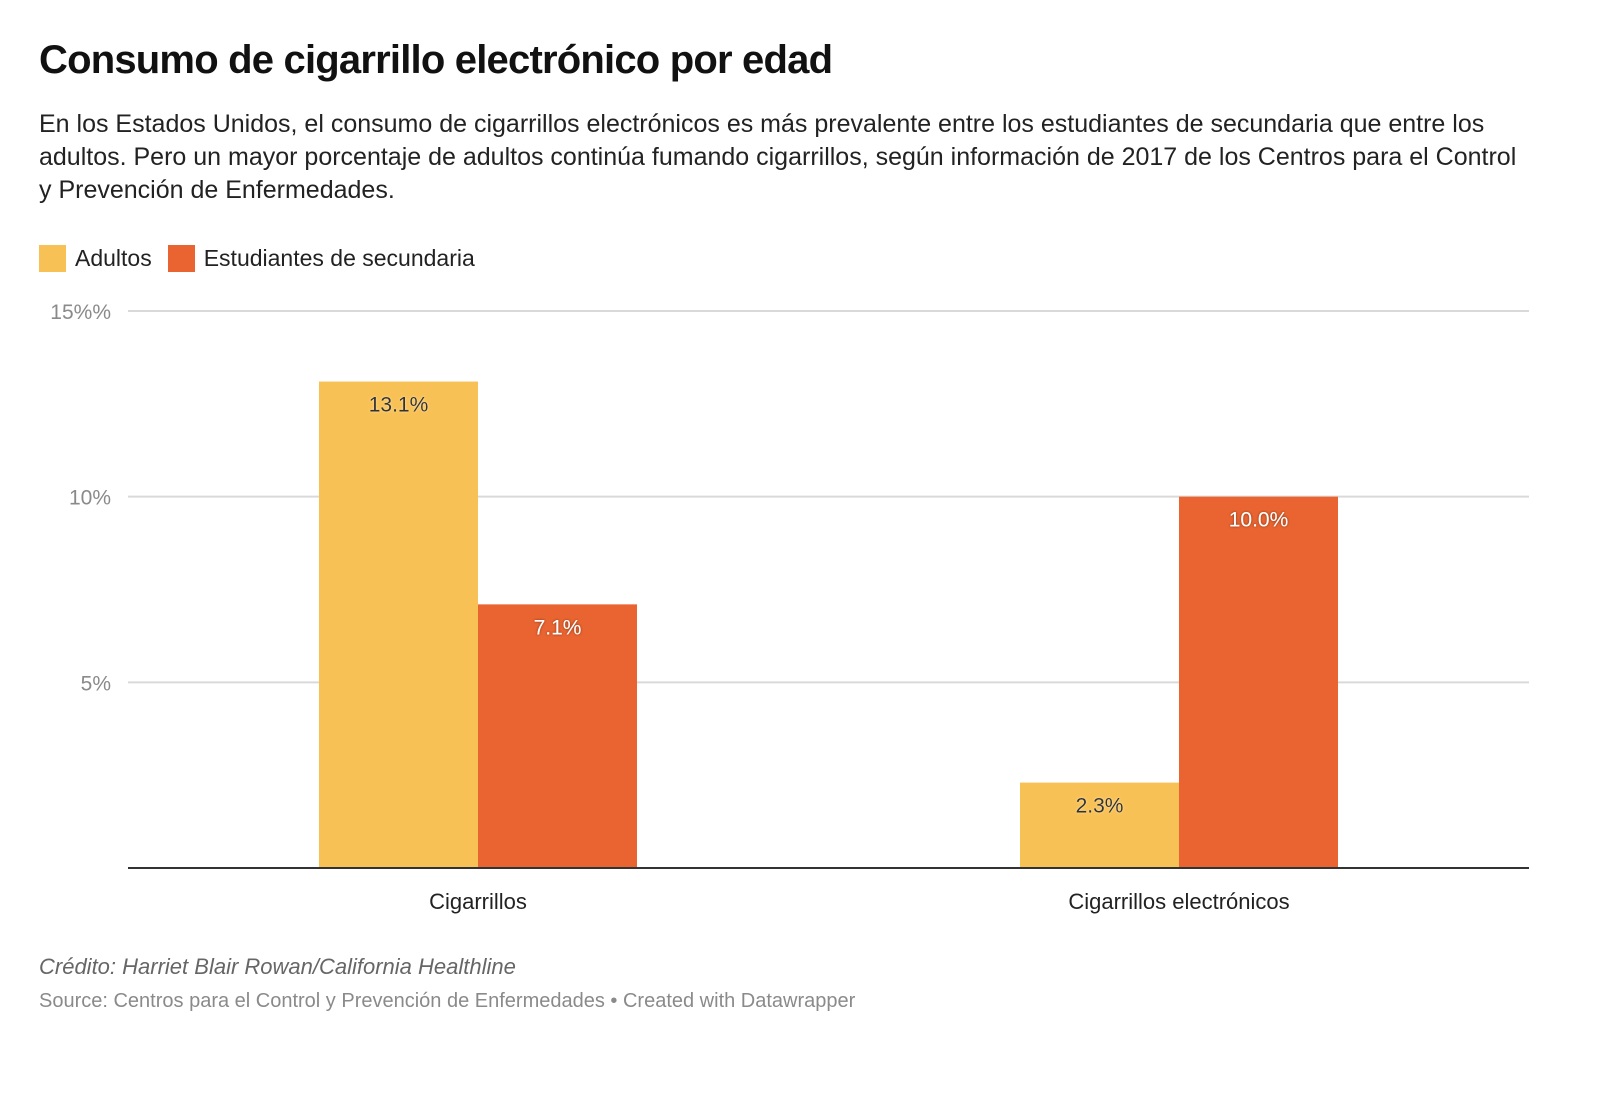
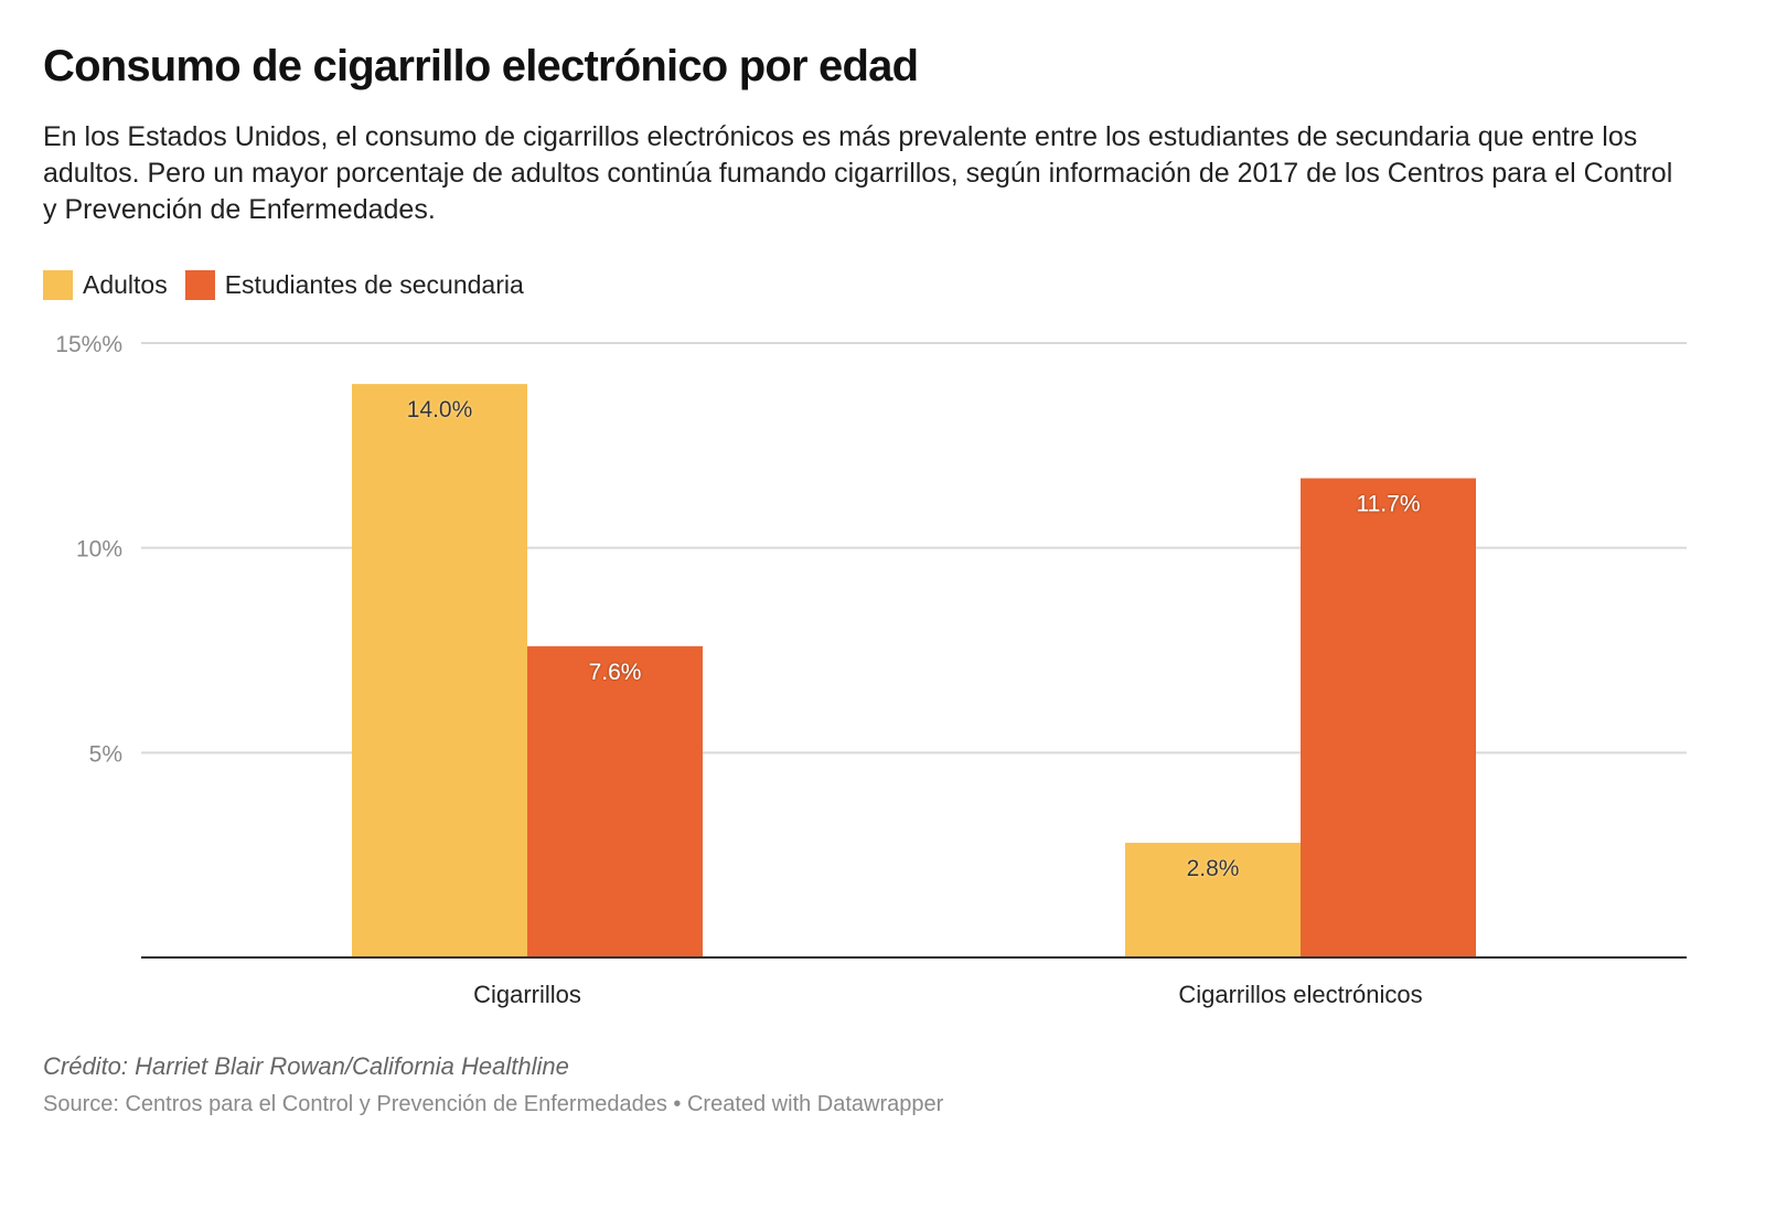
Adultos/Cigarrillos: 13.1% -> 14.0%
Estudiantes de secundaria/Cigarrillos: 7.1% -> 7.6%
Adultos/Cigarrillos electrónicos: 2.3% -> 2.8%
Estudiantes de secundaria/Cigarrillos electrónicos: 10.0% -> 11.7%
